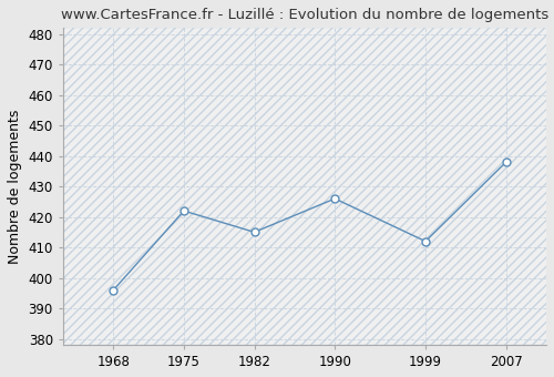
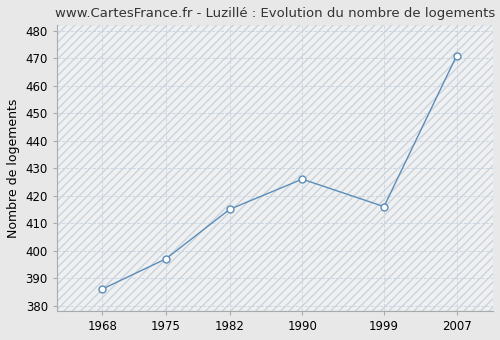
1968: 396 -> 386
1975: 422 -> 397
1999: 412 -> 416
2007: 438 -> 471
